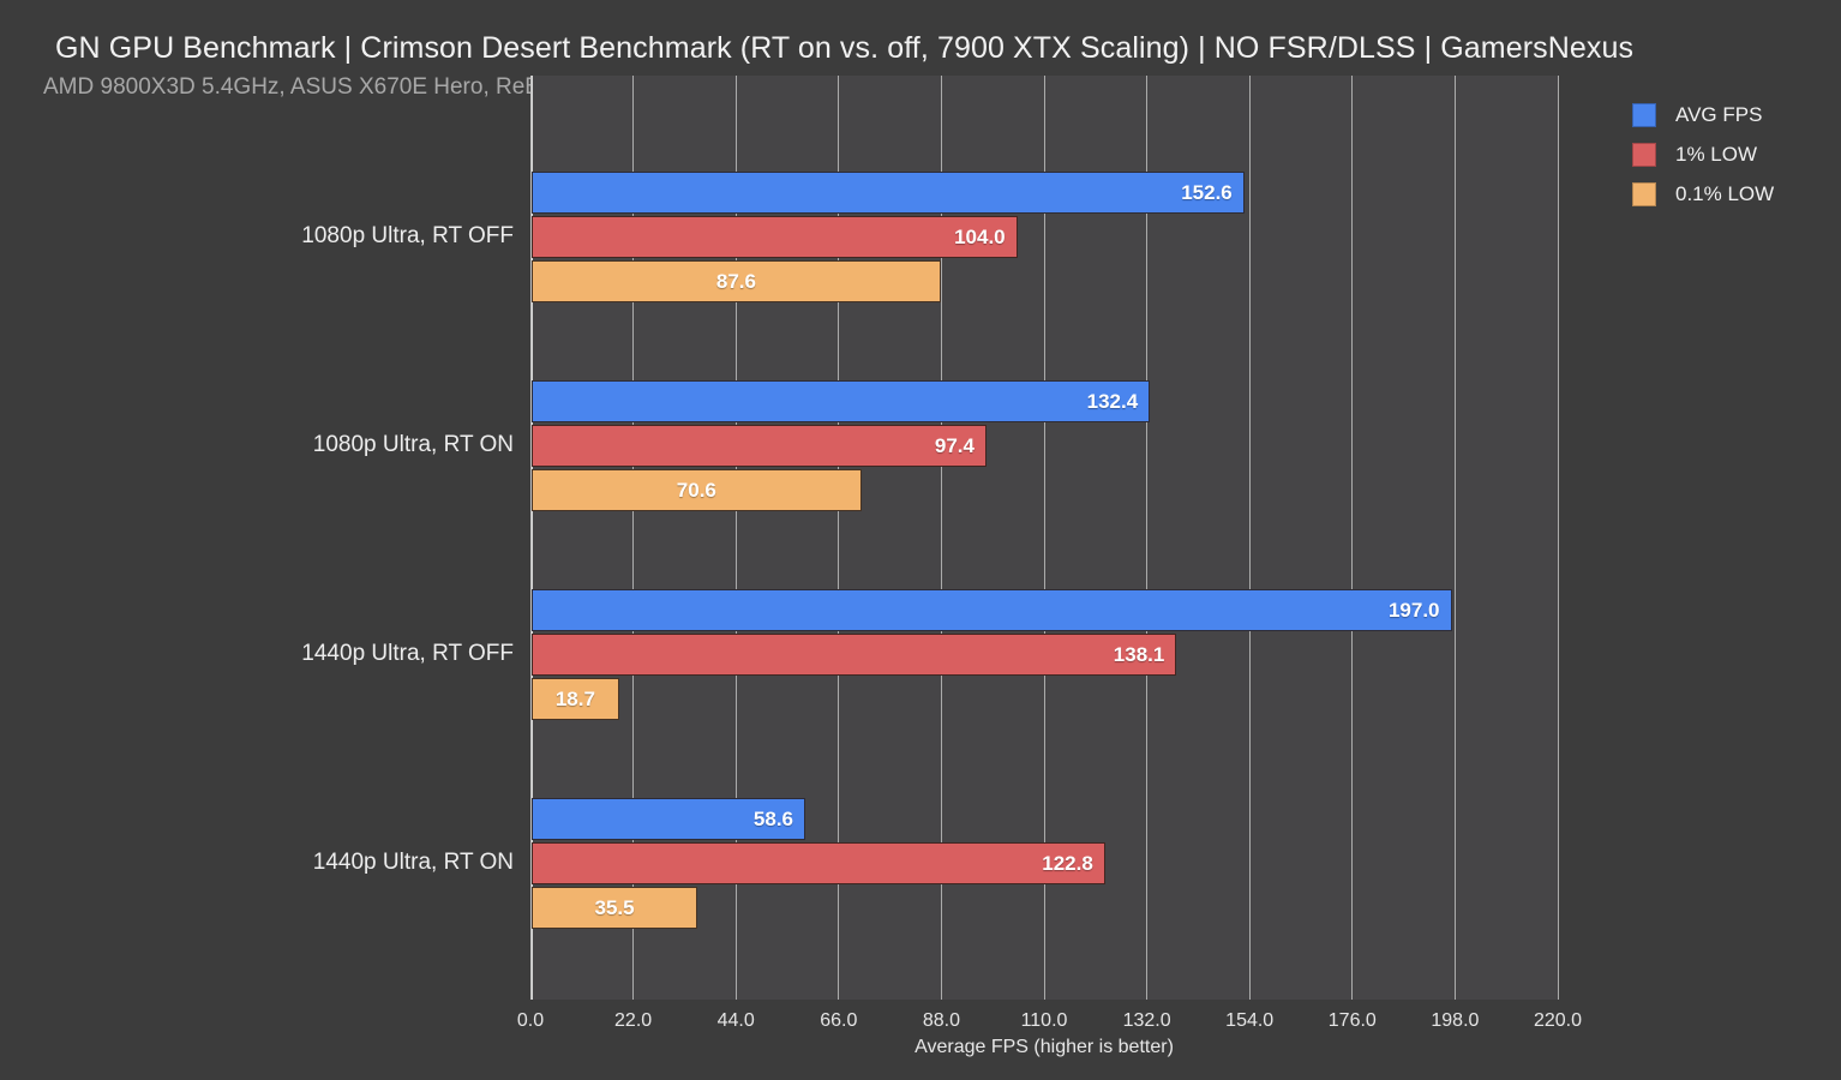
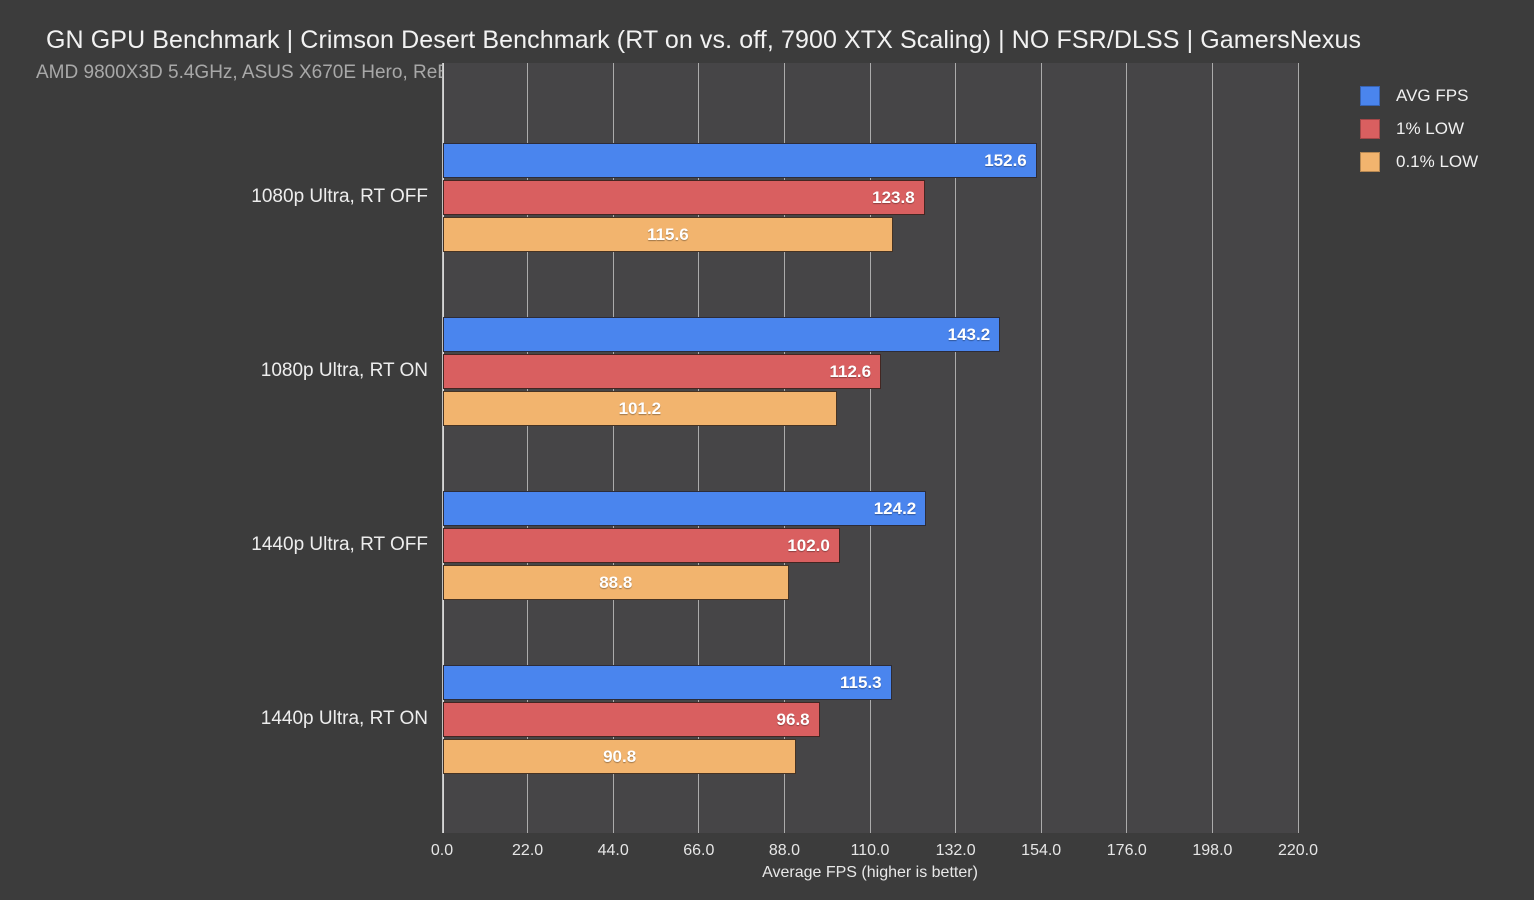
1% LOW/1080p Ultra, RT OFF: 104.0 -> 123.8
0.1% LOW/1080p Ultra, RT OFF: 87.6 -> 115.6
AVG FPS/1080p Ultra, RT ON: 132.4 -> 143.2
1% LOW/1080p Ultra, RT ON: 97.4 -> 112.6
0.1% LOW/1080p Ultra, RT ON: 70.6 -> 101.2
AVG FPS/1440p Ultra, RT OFF: 197.0 -> 124.2
1% LOW/1440p Ultra, RT OFF: 138.1 -> 102.0
0.1% LOW/1440p Ultra, RT OFF: 18.7 -> 88.8
AVG FPS/1440p Ultra, RT ON: 58.6 -> 115.3
1% LOW/1440p Ultra, RT ON: 122.8 -> 96.8
0.1% LOW/1440p Ultra, RT ON: 35.5 -> 90.8
